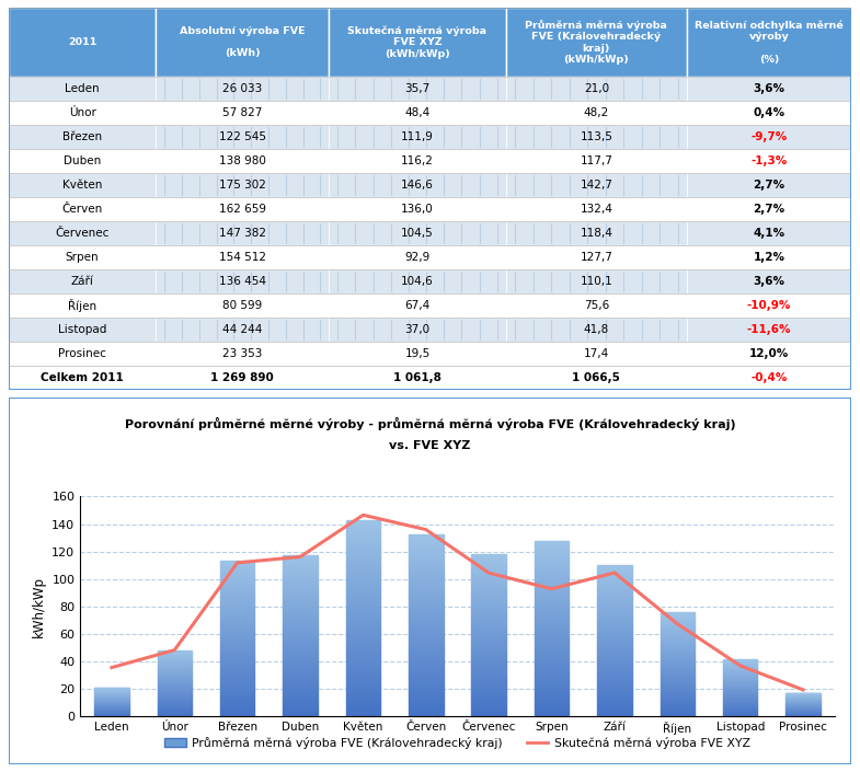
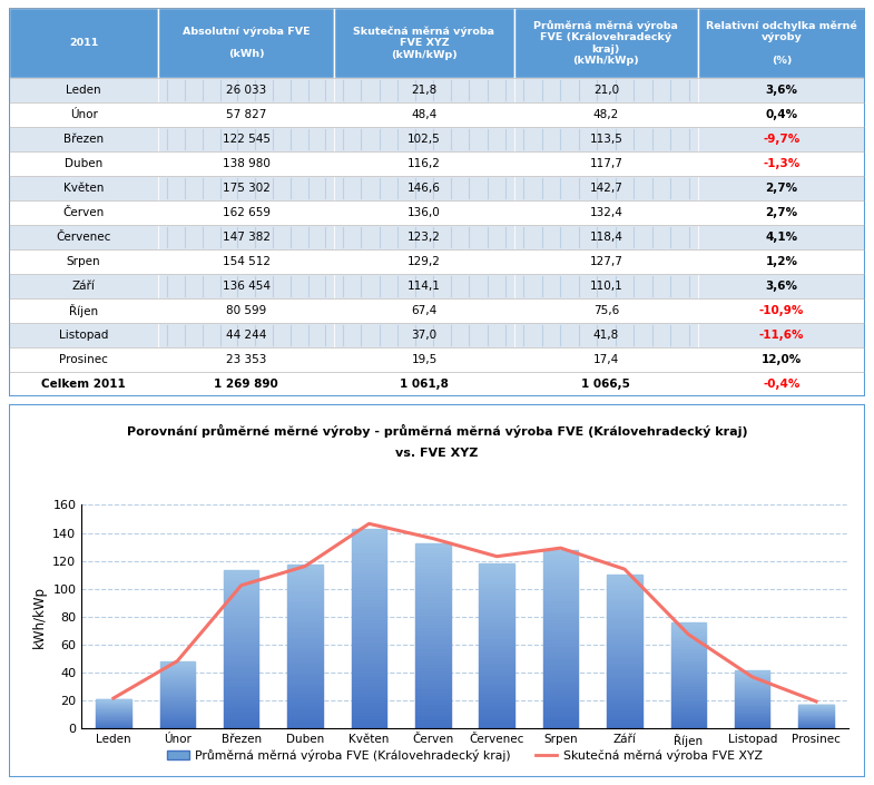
Leden: 35,7 -> 21,8
Březen: 111,9 -> 102,5
Červenec: 104,5 -> 123,2
Srpen: 92,9 -> 129,2
Září: 104,6 -> 114,1
